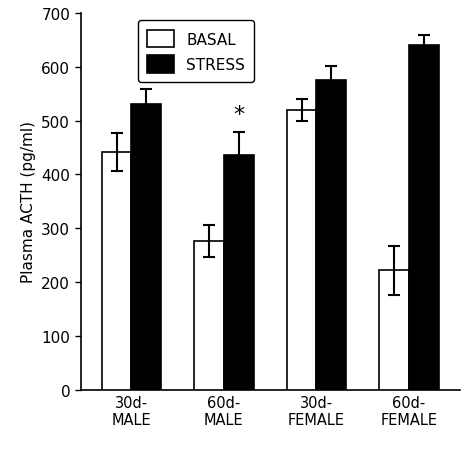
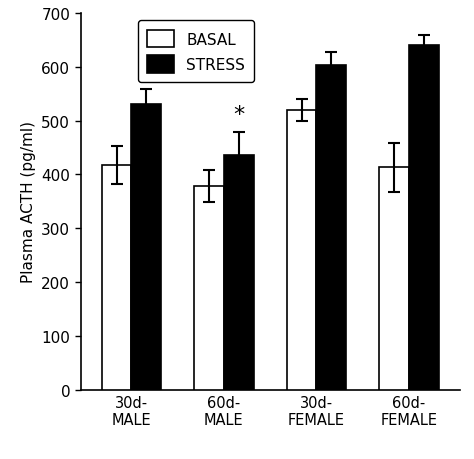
BASAL/30d- MALE: 442 -> 418
BASAL/60d- MALE: 276 -> 378
STRESS/30d- FEMALE: 576 -> 603
BASAL/60d- FEMALE: 222 -> 413
